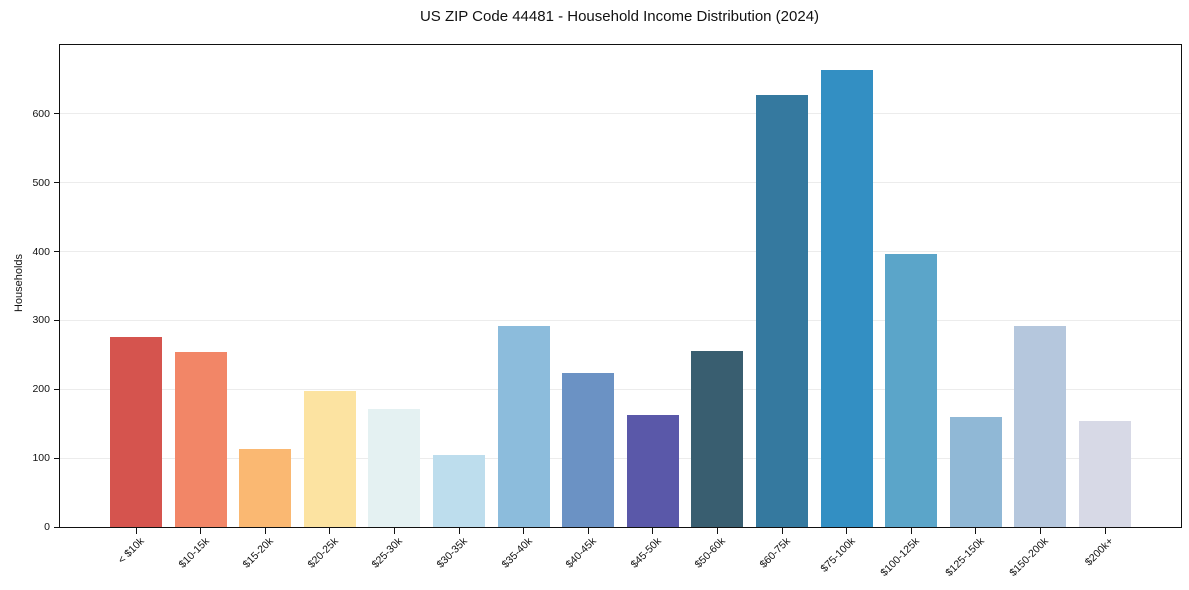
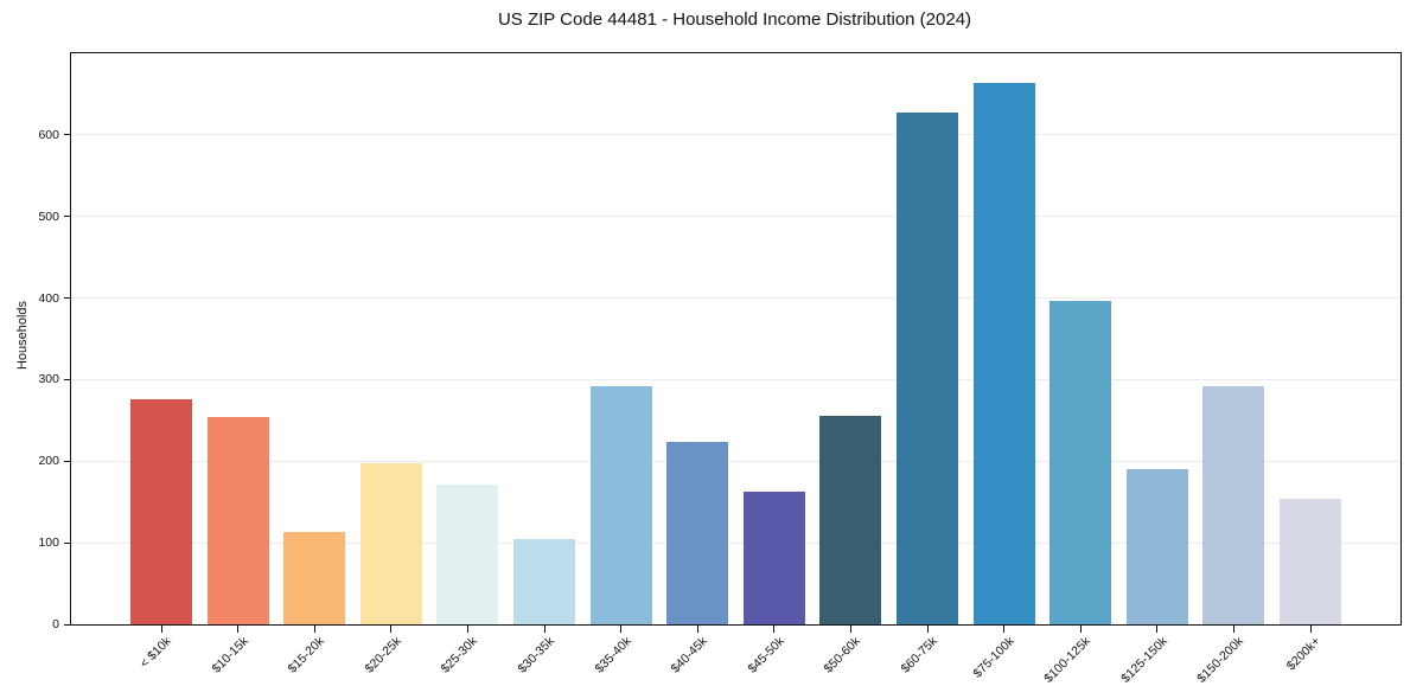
$125-150k: 160 -> 190
